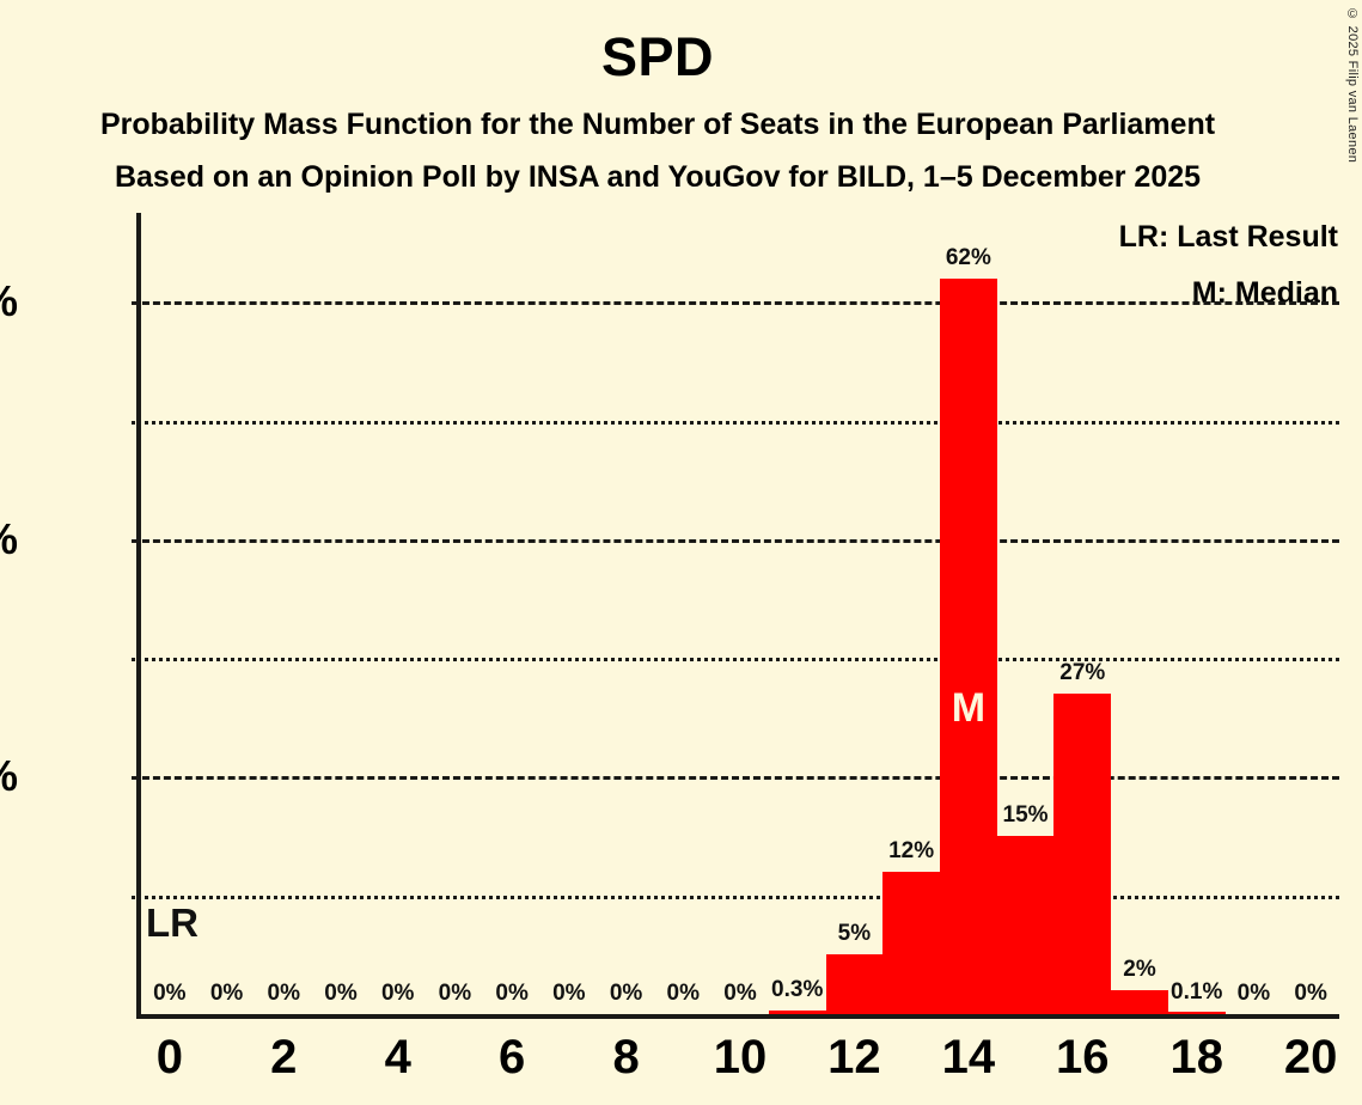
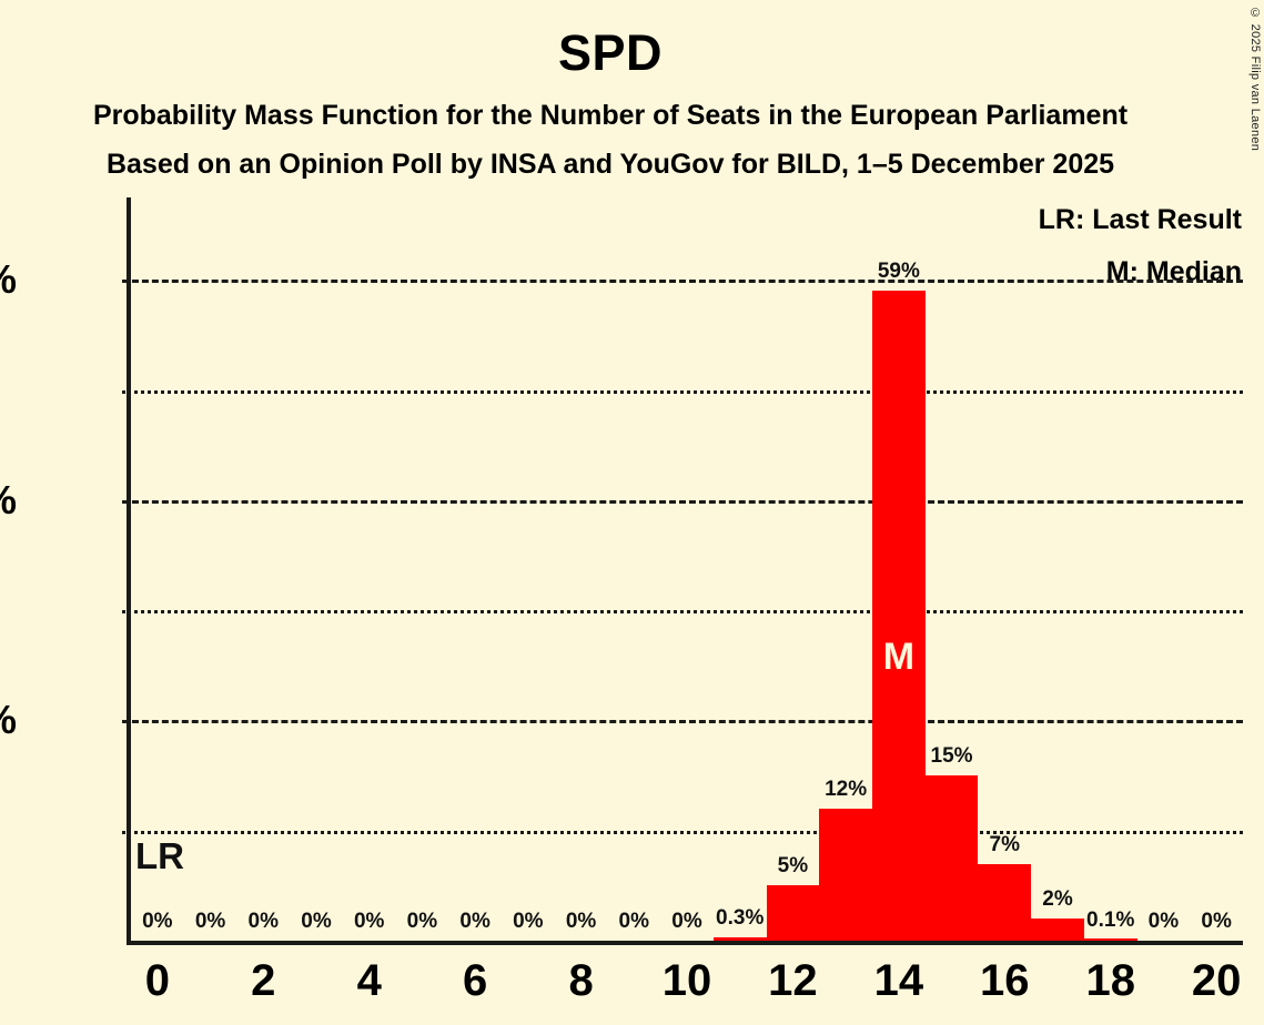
14: 62% -> 59%
16: 27% -> 7%
